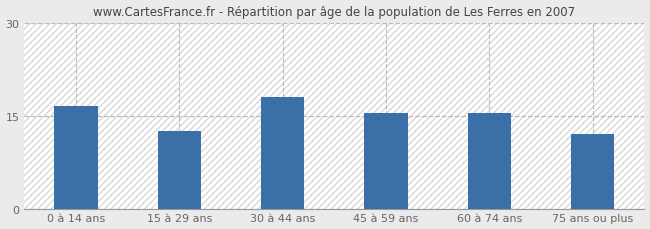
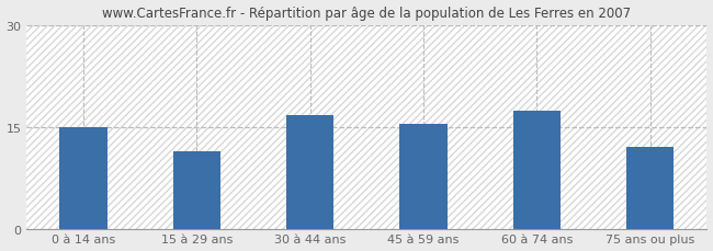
0 à 14 ans: 16.5 -> 15.0
15 à 29 ans: 12.5 -> 11.4
30 à 44 ans: 18.0 -> 16.8
60 à 74 ans: 15.4 -> 17.4
